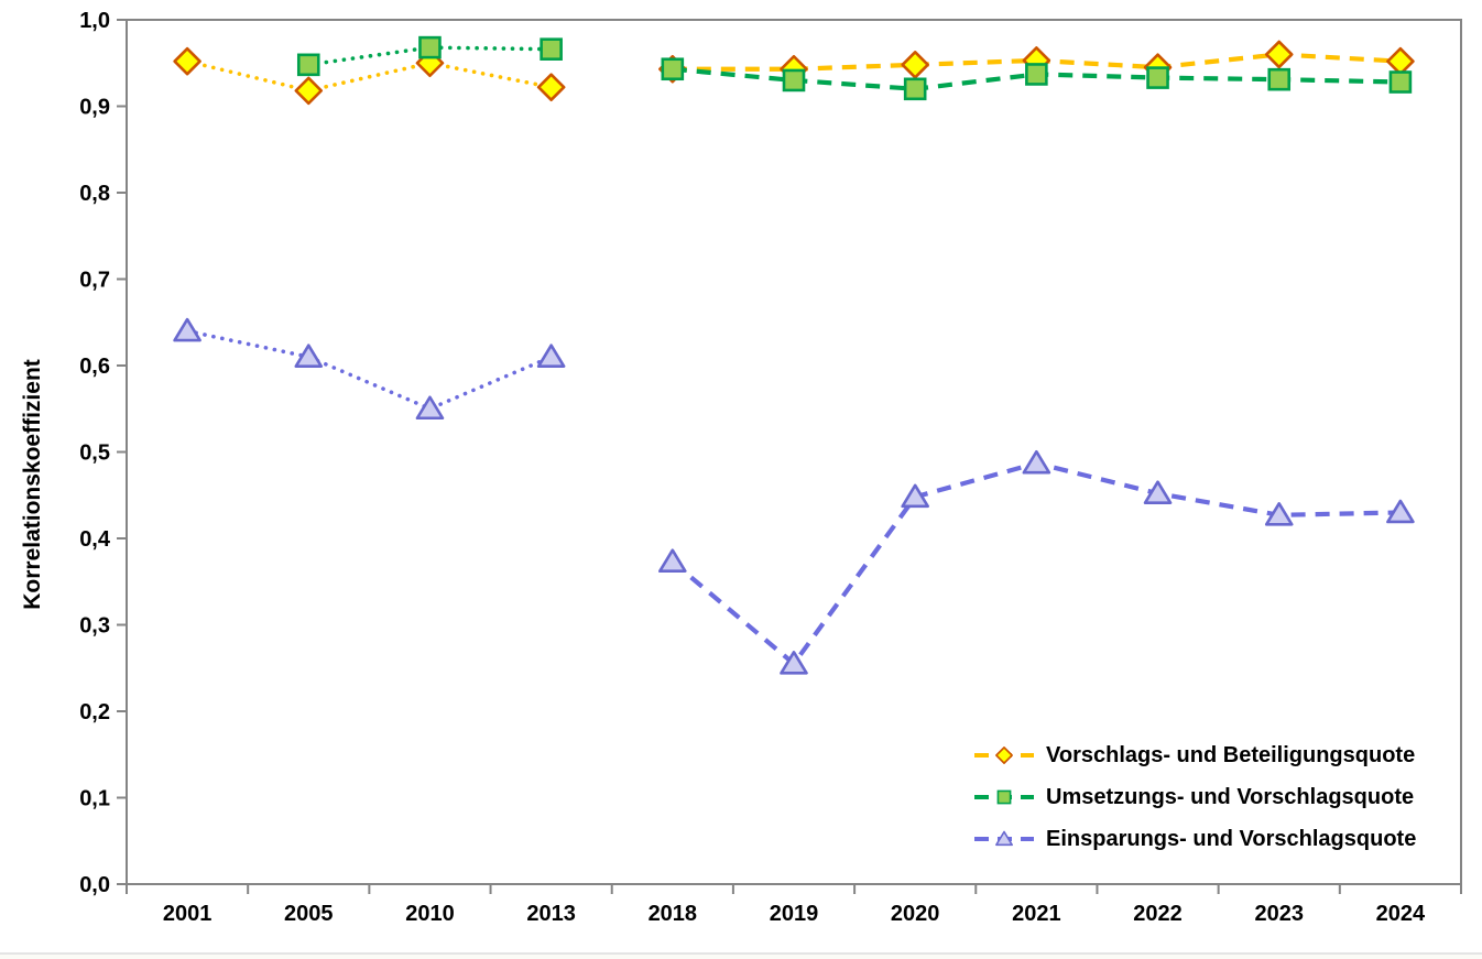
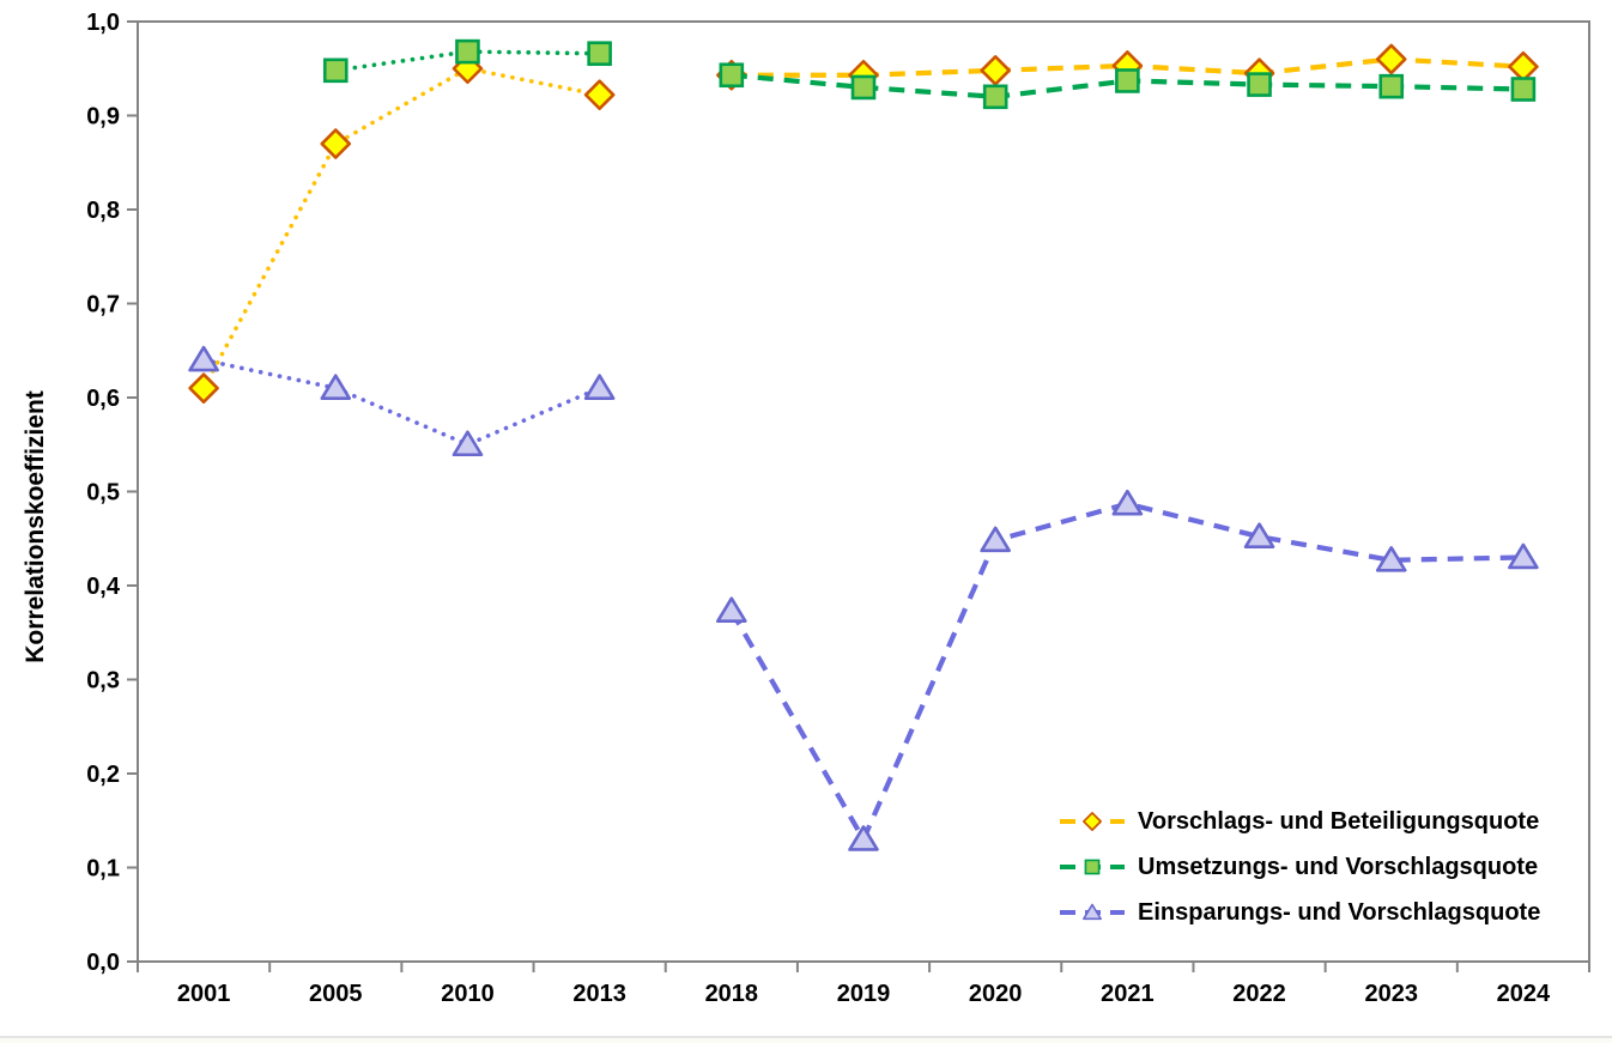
Vorschlags- und Beteiligungsquote/2001: 0,95 -> 0,61
Vorschlags- und Beteiligungsquote/2005: 0,92 -> 0,87
Einsparungs- und Vorschlagsquote/2019: 0,26 -> 0,13
